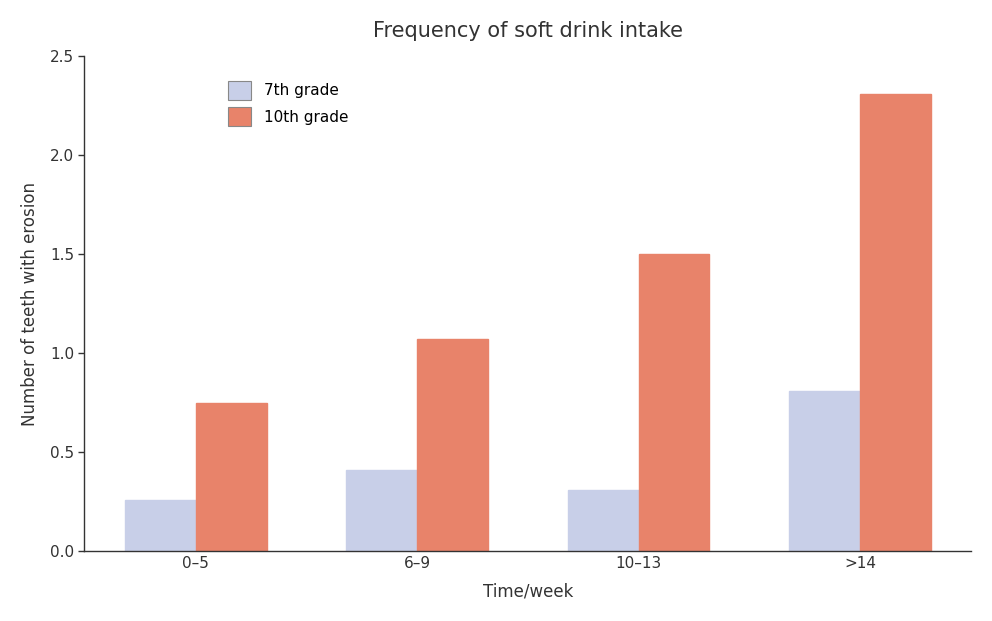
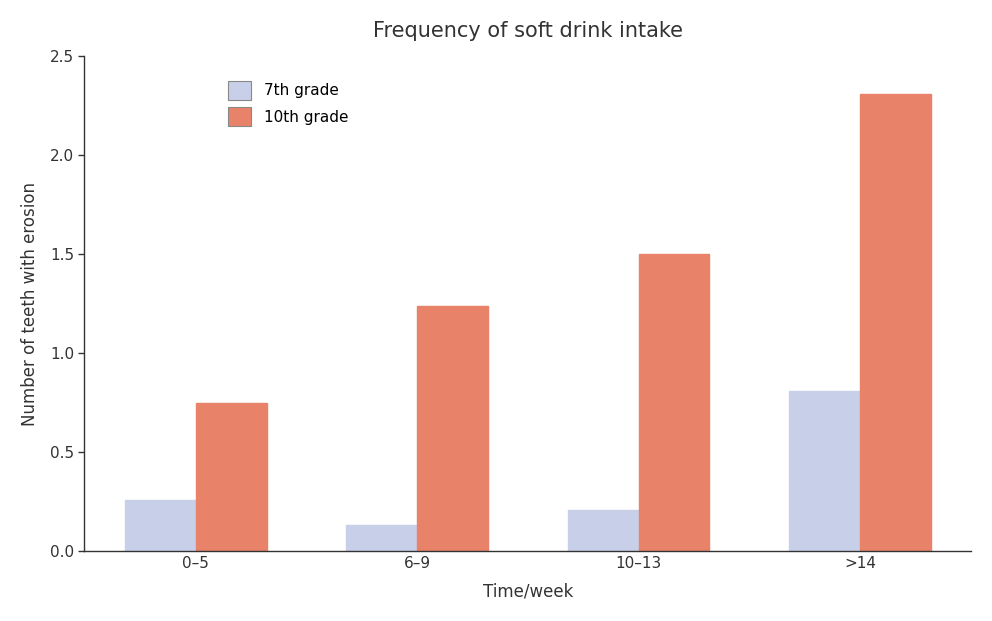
7th grade/6–9: 0.41 -> 0.13
10th grade/6–9: 1.07 -> 1.24
7th grade/10–13: 0.31 -> 0.21
